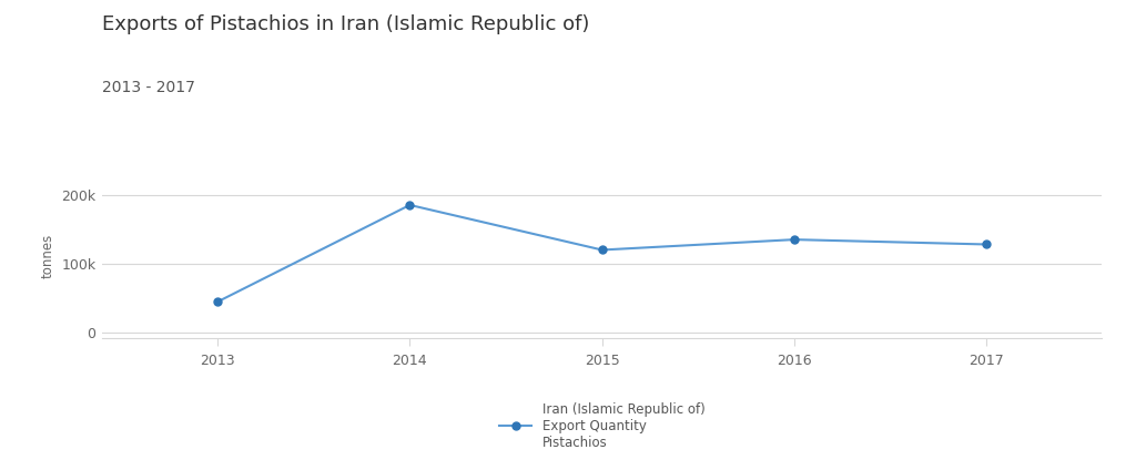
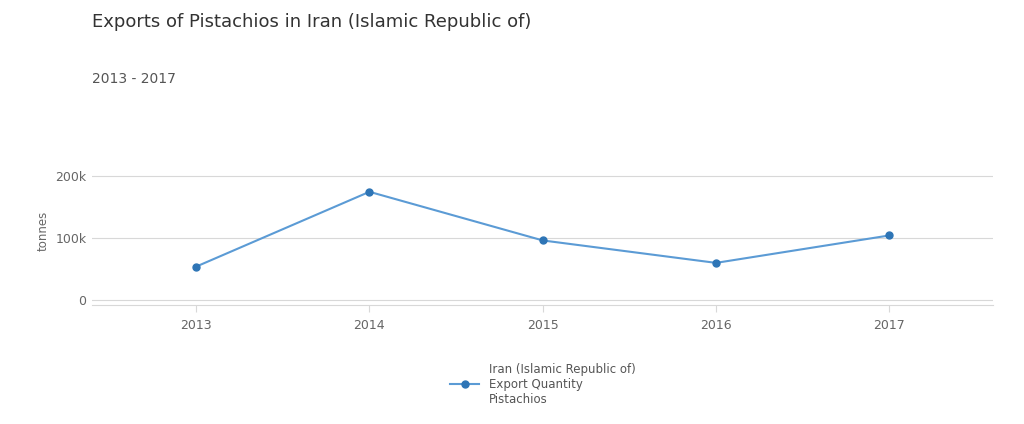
2013: 45k -> 54k
2014: 185k -> 174k
2015: 120k -> 96k
2016: 135k -> 60k
2017: 128k -> 104k
